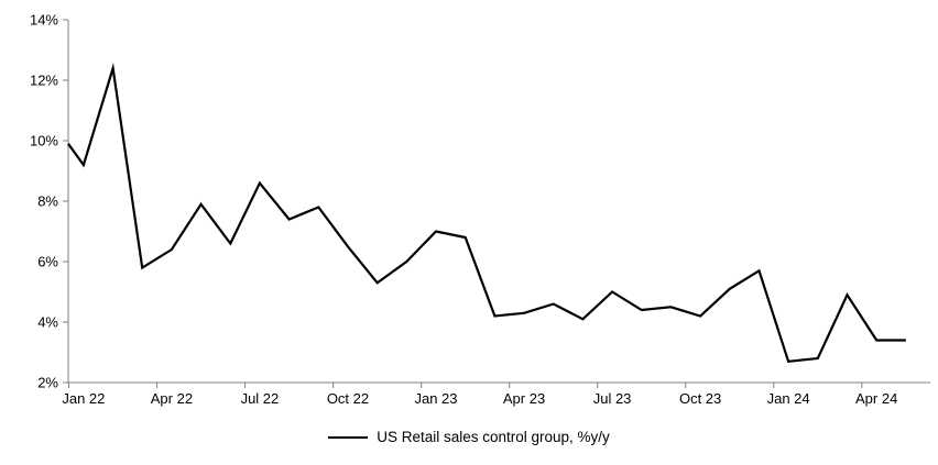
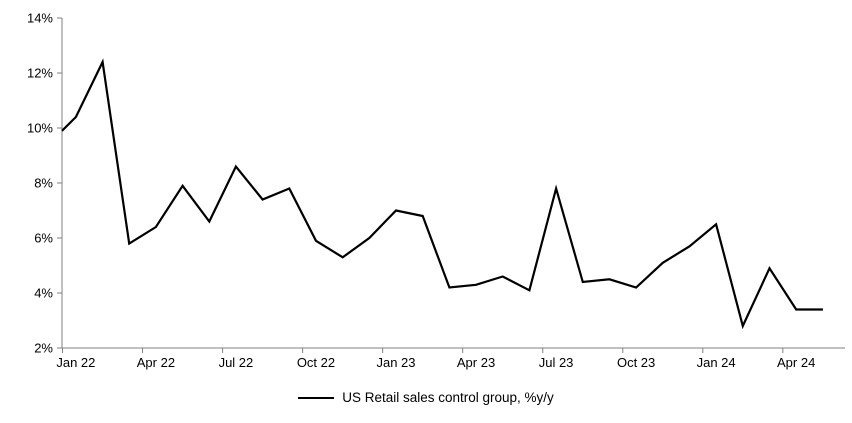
Jan 22: 9.2% -> 10.4%
Oct 22: 6.5% -> 5.9%
Jul 23: 5.0% -> 7.8%
Jan 24: 2.7% -> 6.5%
